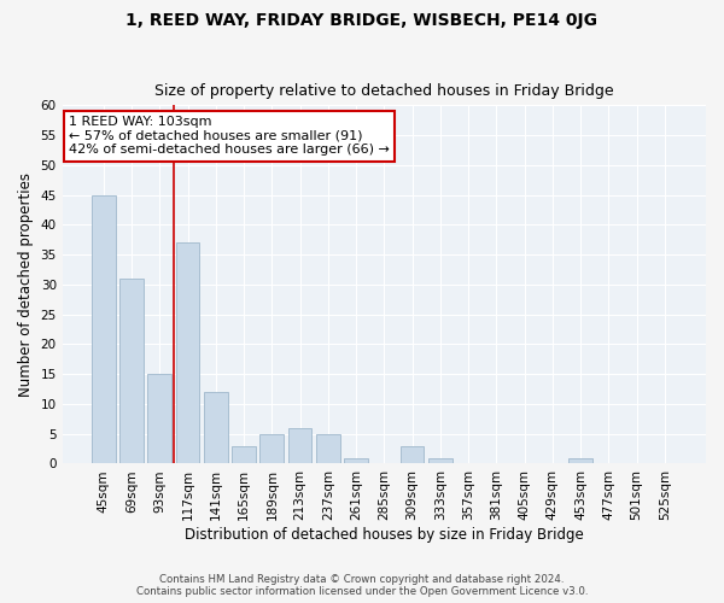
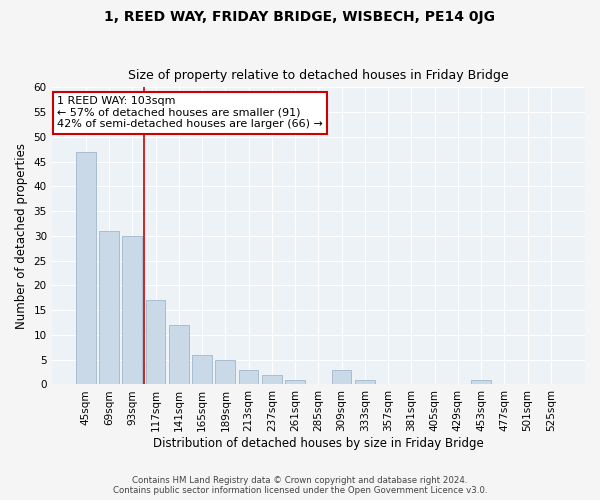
45sqm: 45 -> 47
93sqm: 15 -> 30
117sqm: 37 -> 17
165sqm: 3 -> 6
213sqm: 6 -> 3
237sqm: 5 -> 2
